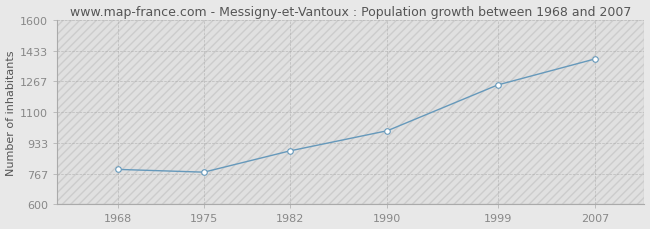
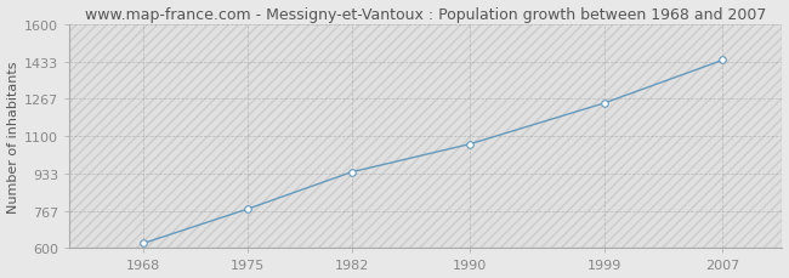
1968: 790 -> 620
1982: 890 -> 940
1990: 1000 -> 1070
2007: 1390 -> 1440
